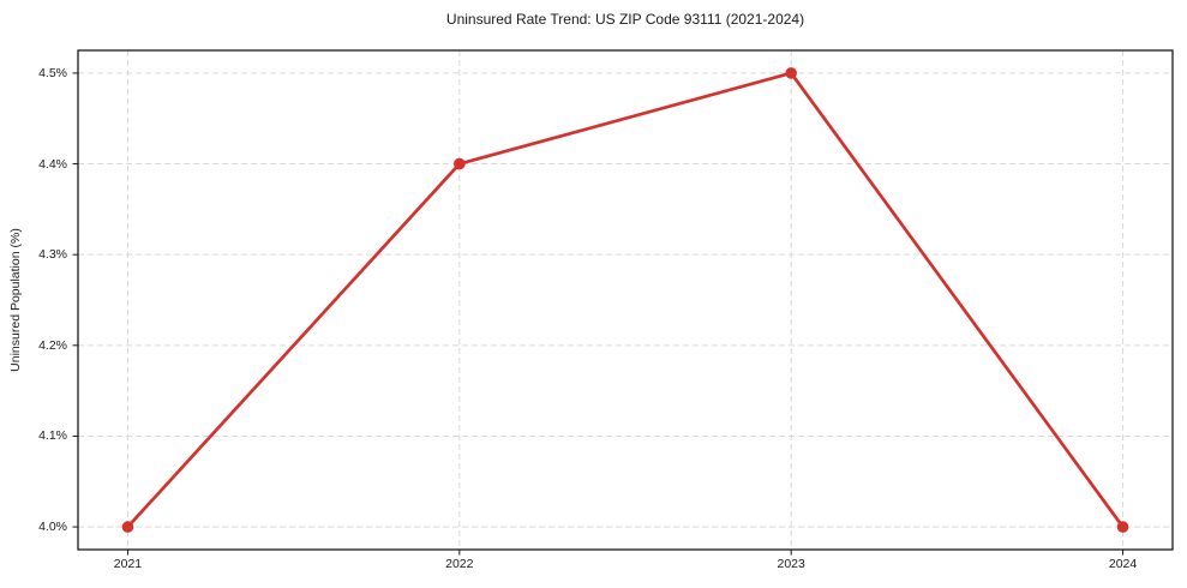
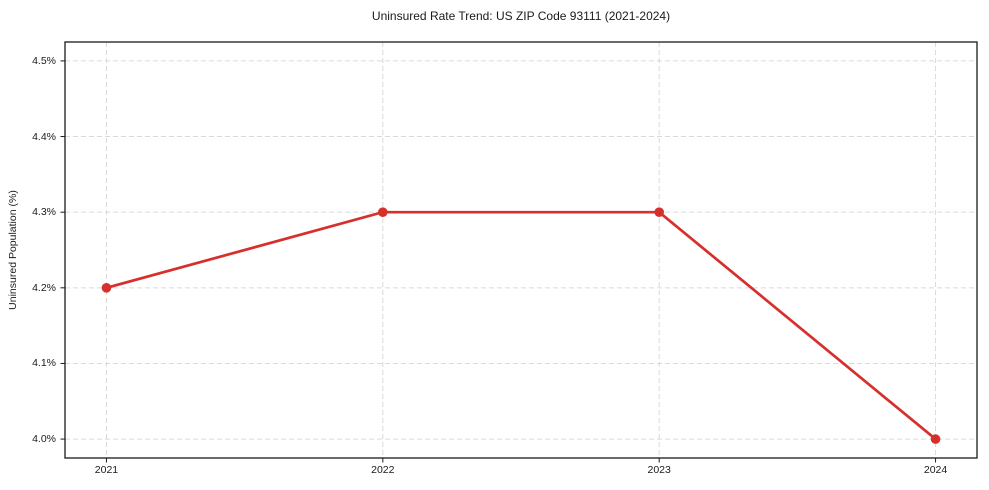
2021: 4.0% -> 4.2%
2022: 4.4% -> 4.3%
2023: 4.5% -> 4.3%
